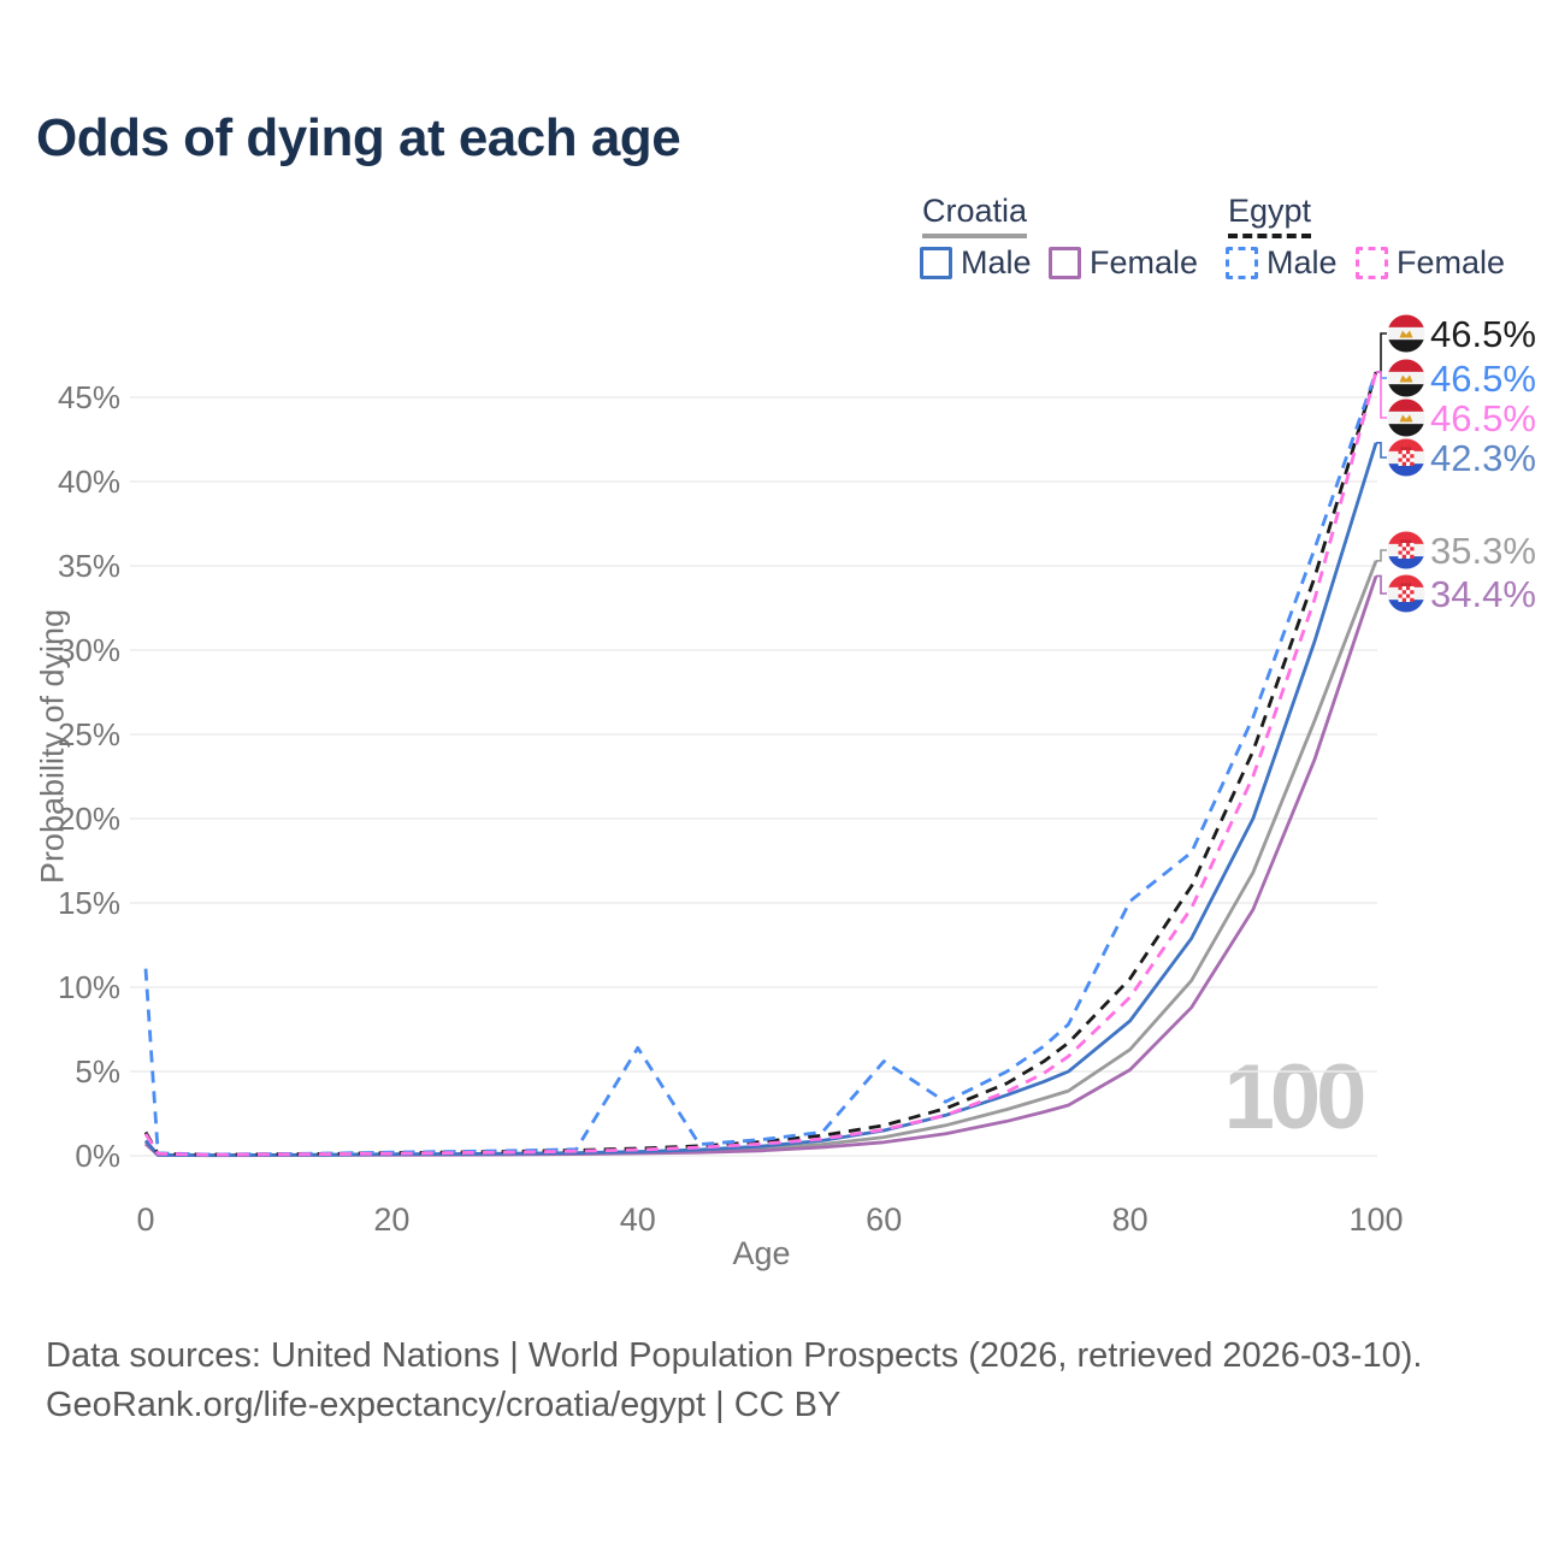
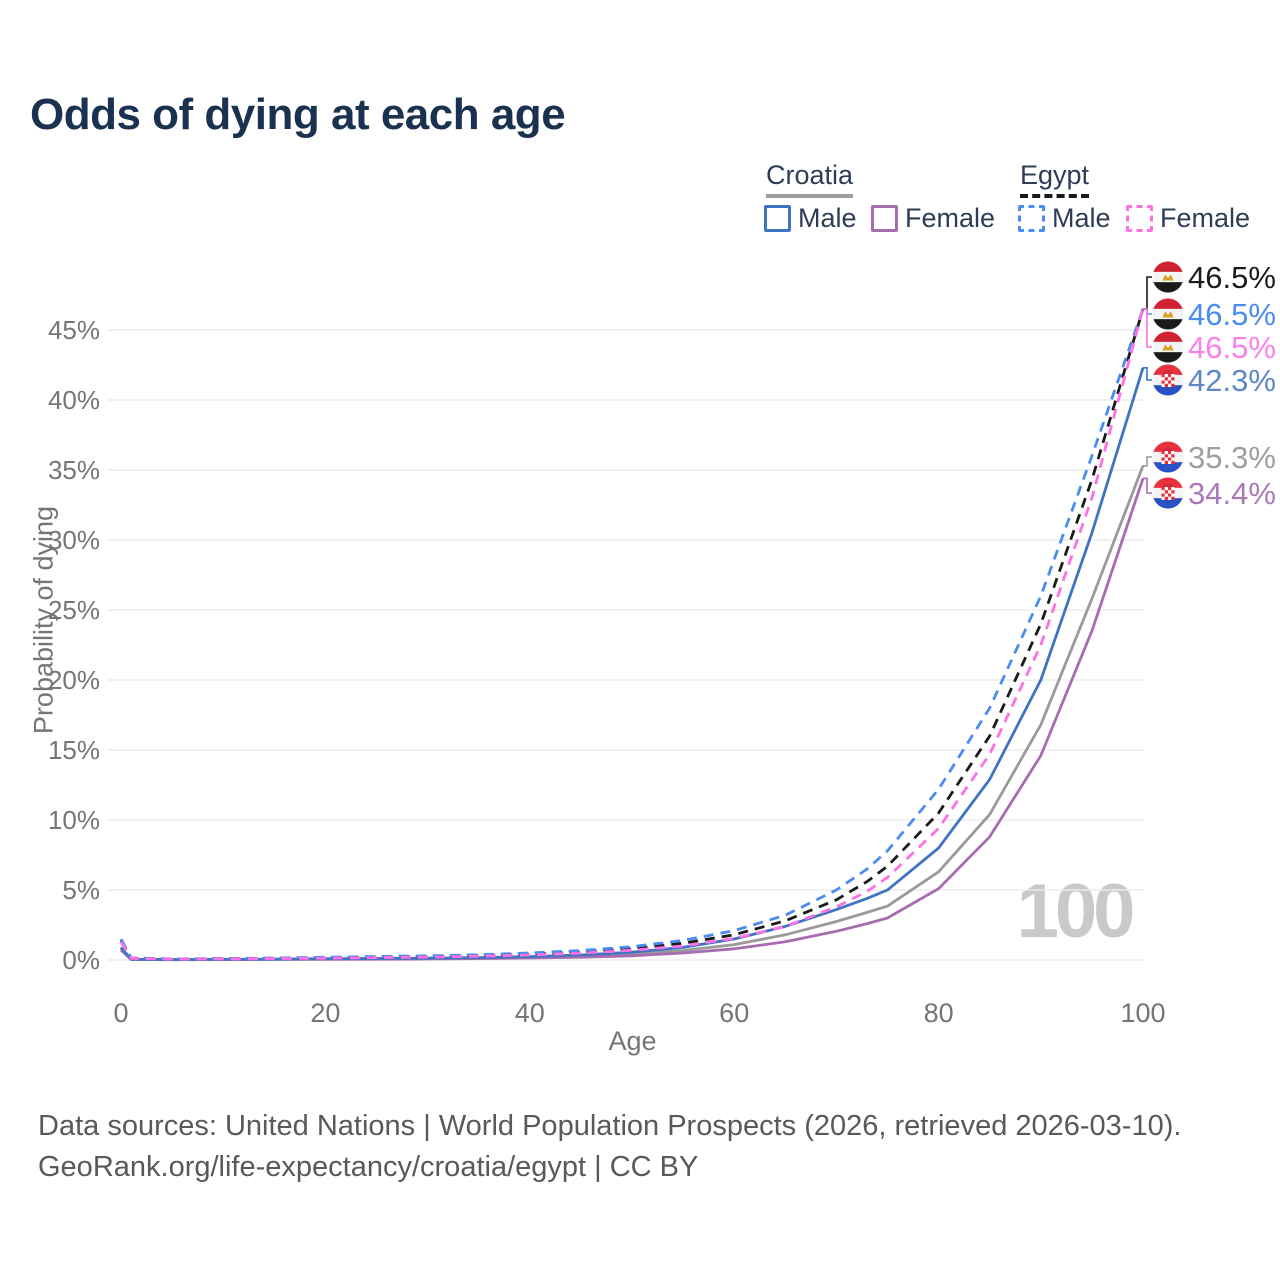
Egypt Male/0: 11.1% -> 1.5%
Egypt Male/40: 6.4% -> 0.5%
Egypt Male/60: 5.6% -> 2.1%
Egypt Male/80: 15.1% -> 12.2%
